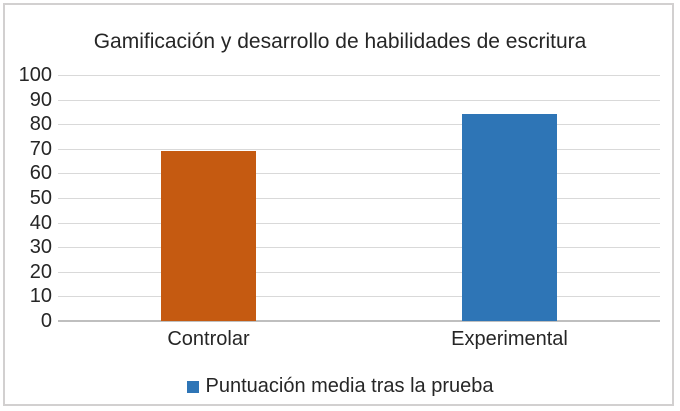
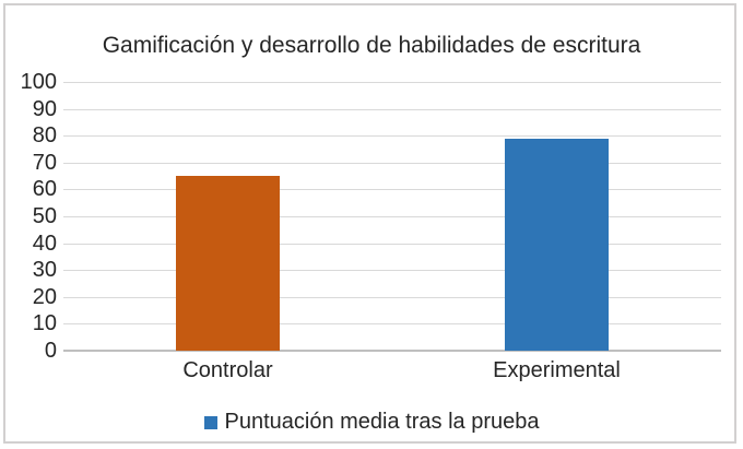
Controlar: 69 -> 65
Experimental: 84 -> 79
